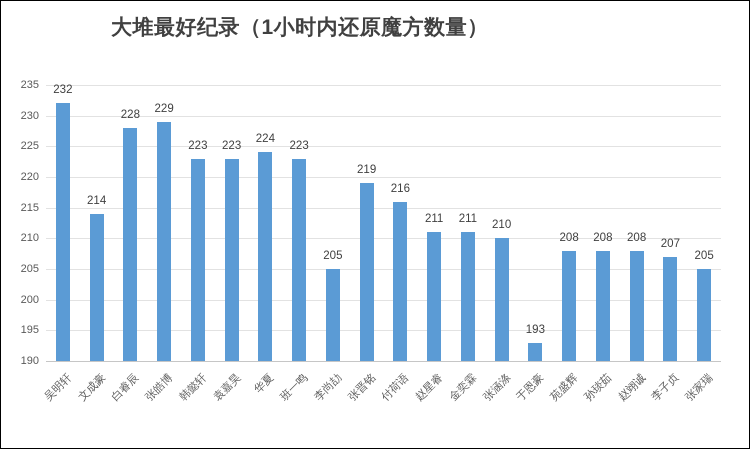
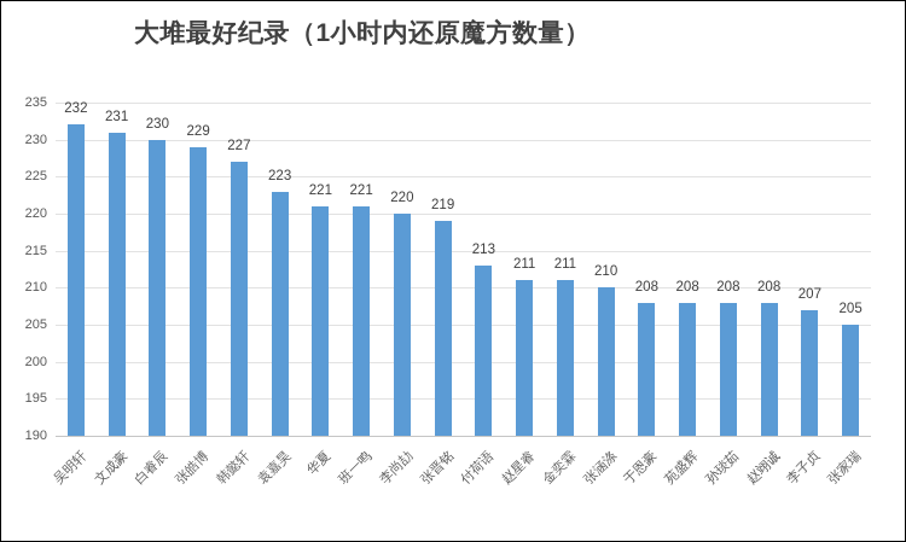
文成豪: 214 -> 231
白睿辰: 228 -> 230
韩懿轩: 223 -> 227
华夏: 224 -> 221
班一鸣: 223 -> 221
李尚劼: 205 -> 220
付荷语: 216 -> 213
于恩豪: 193 -> 208
